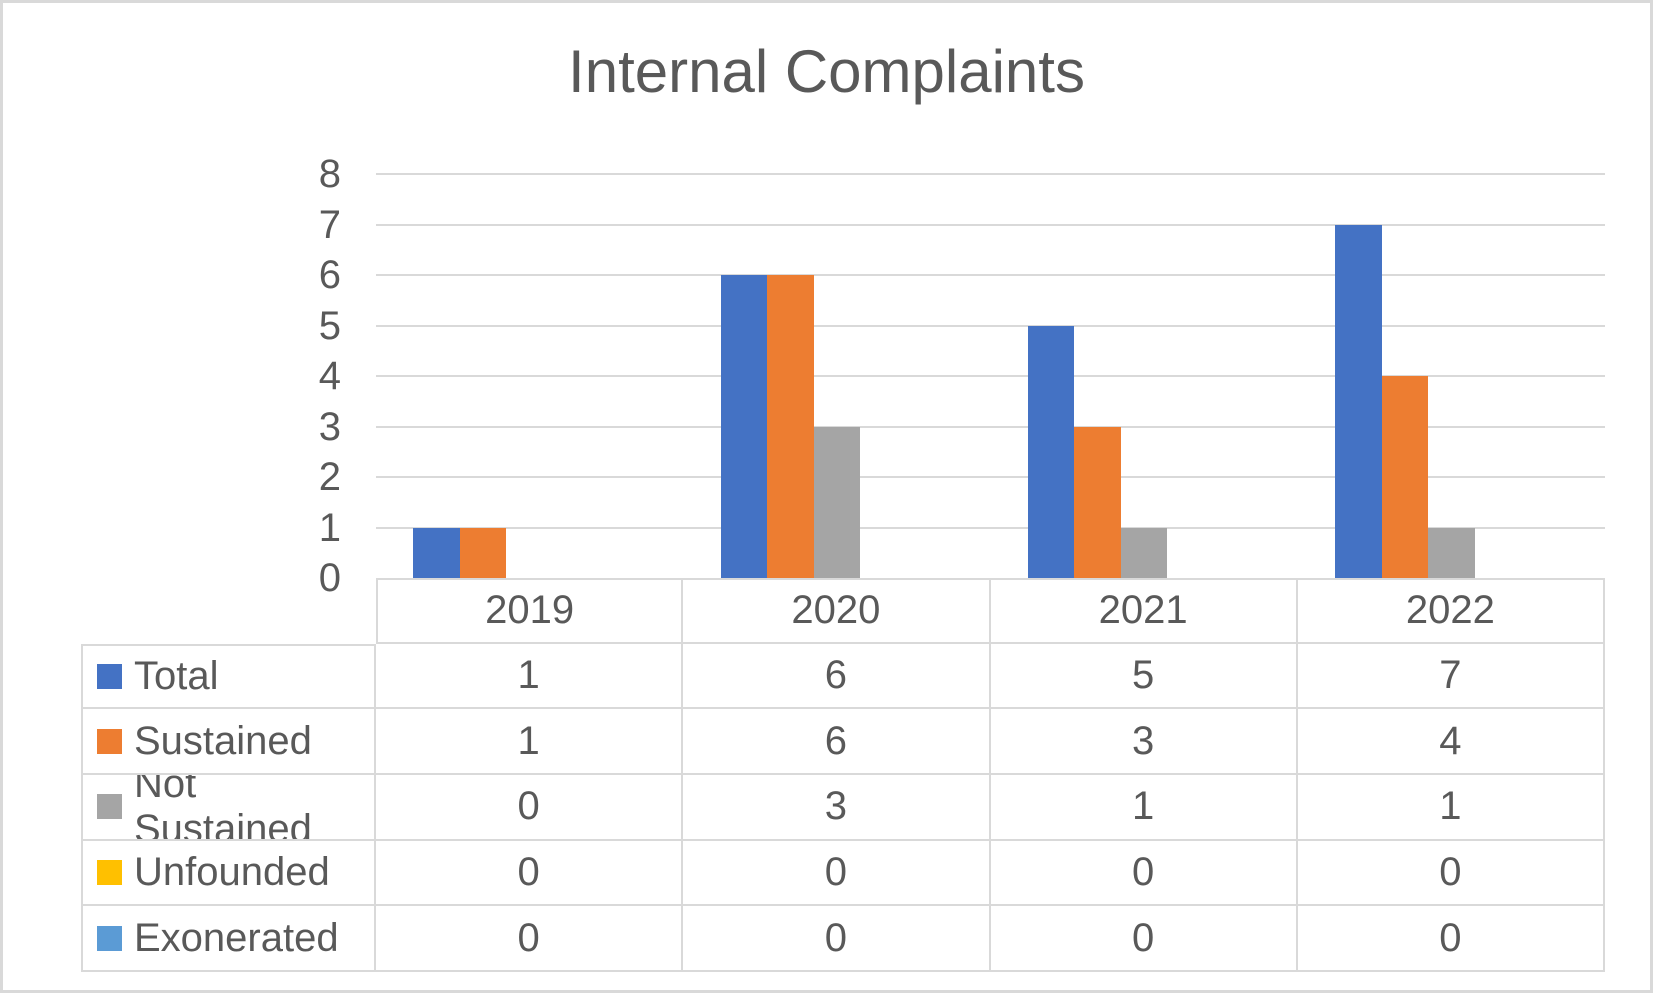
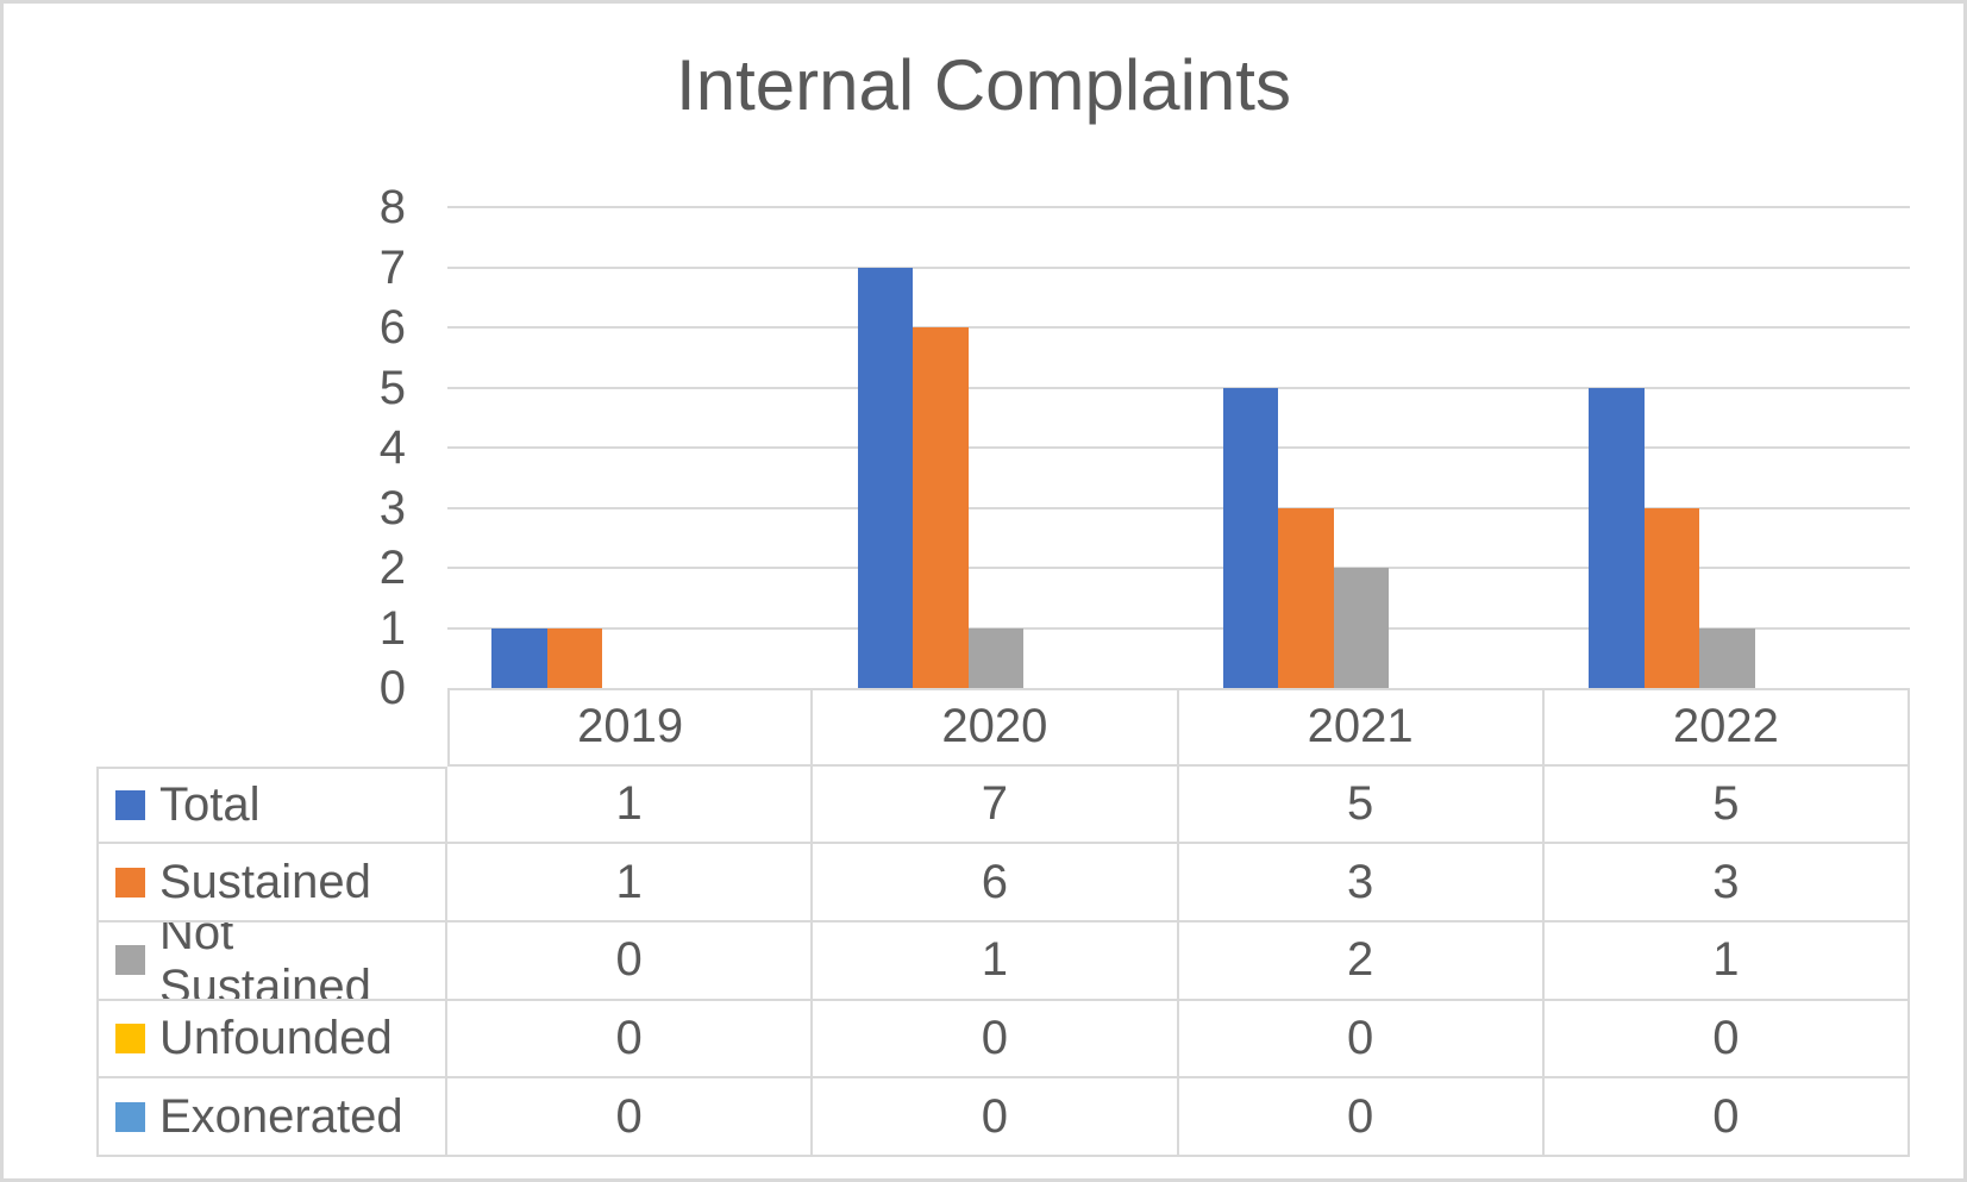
Total/2020: 6 -> 7
Not Sustained/2020: 3 -> 1
Not Sustained/2021: 1 -> 2
Total/2022: 7 -> 5
Sustained/2022: 4 -> 3
